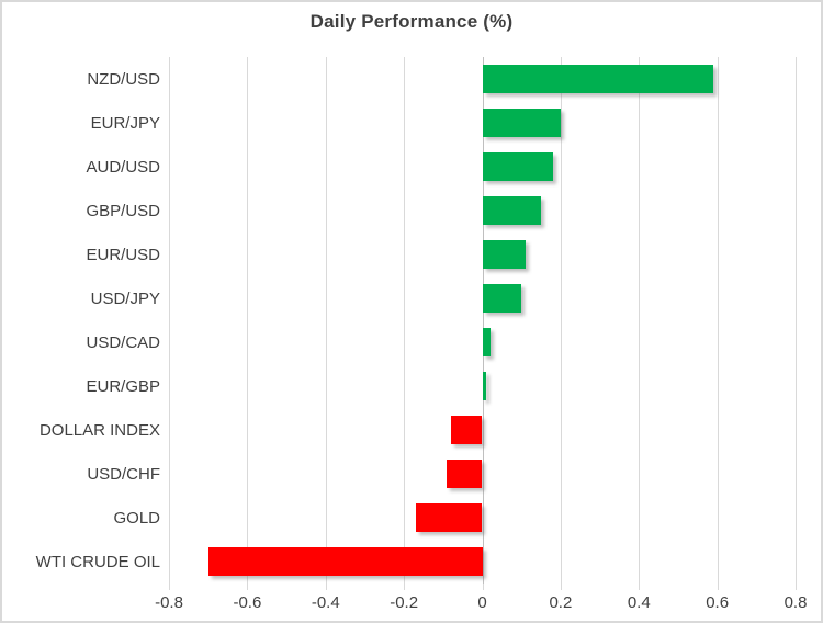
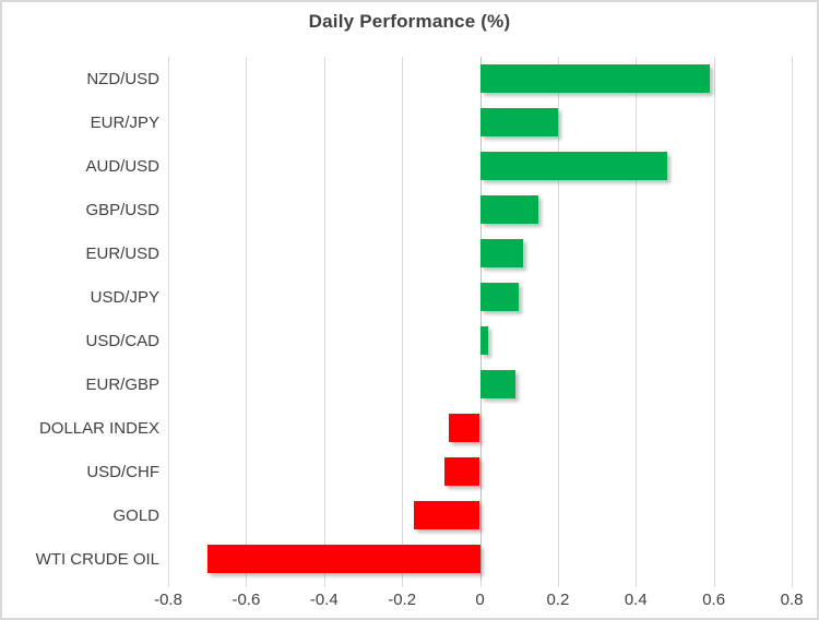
AUD/USD: 0.18 -> 0.48
EUR/GBP: 0.01 -> 0.09
